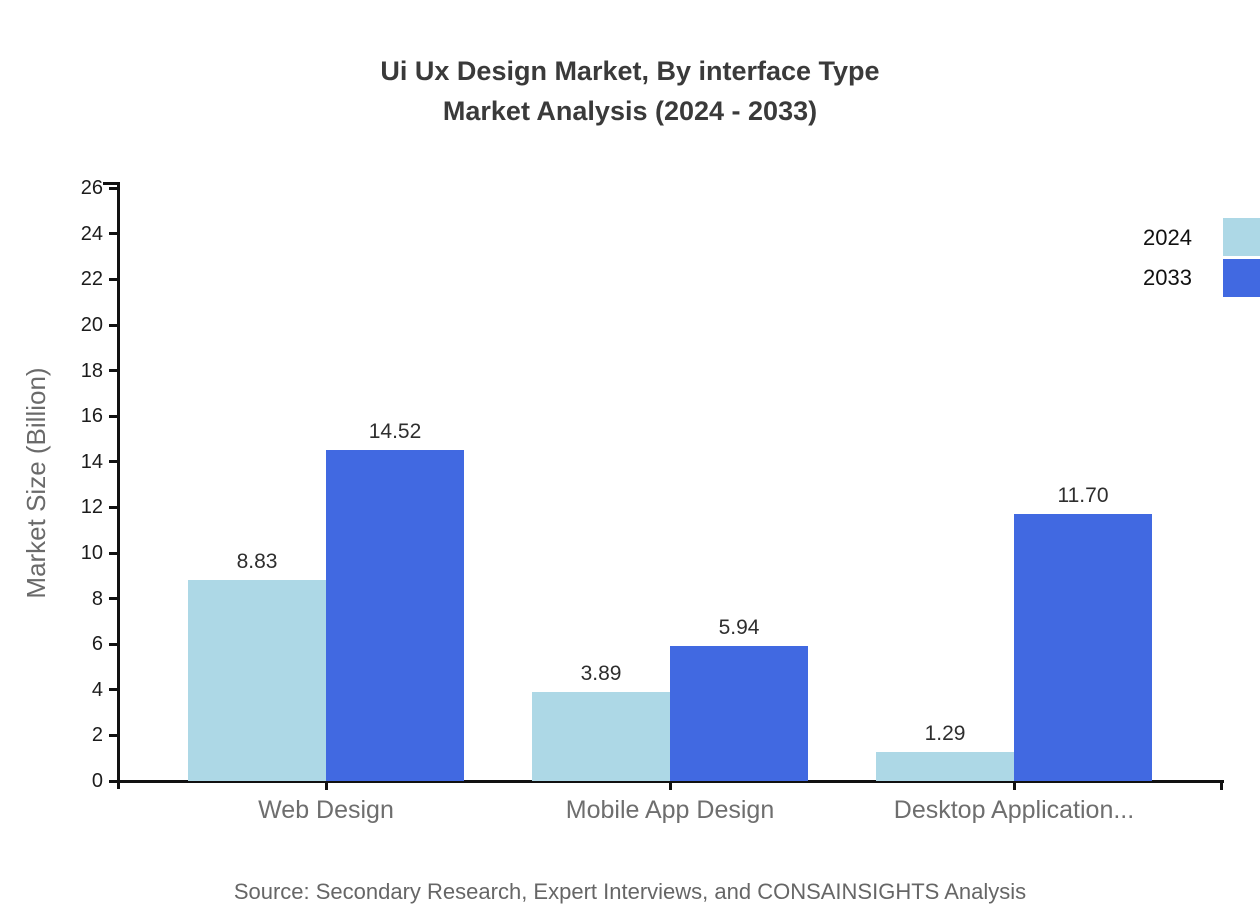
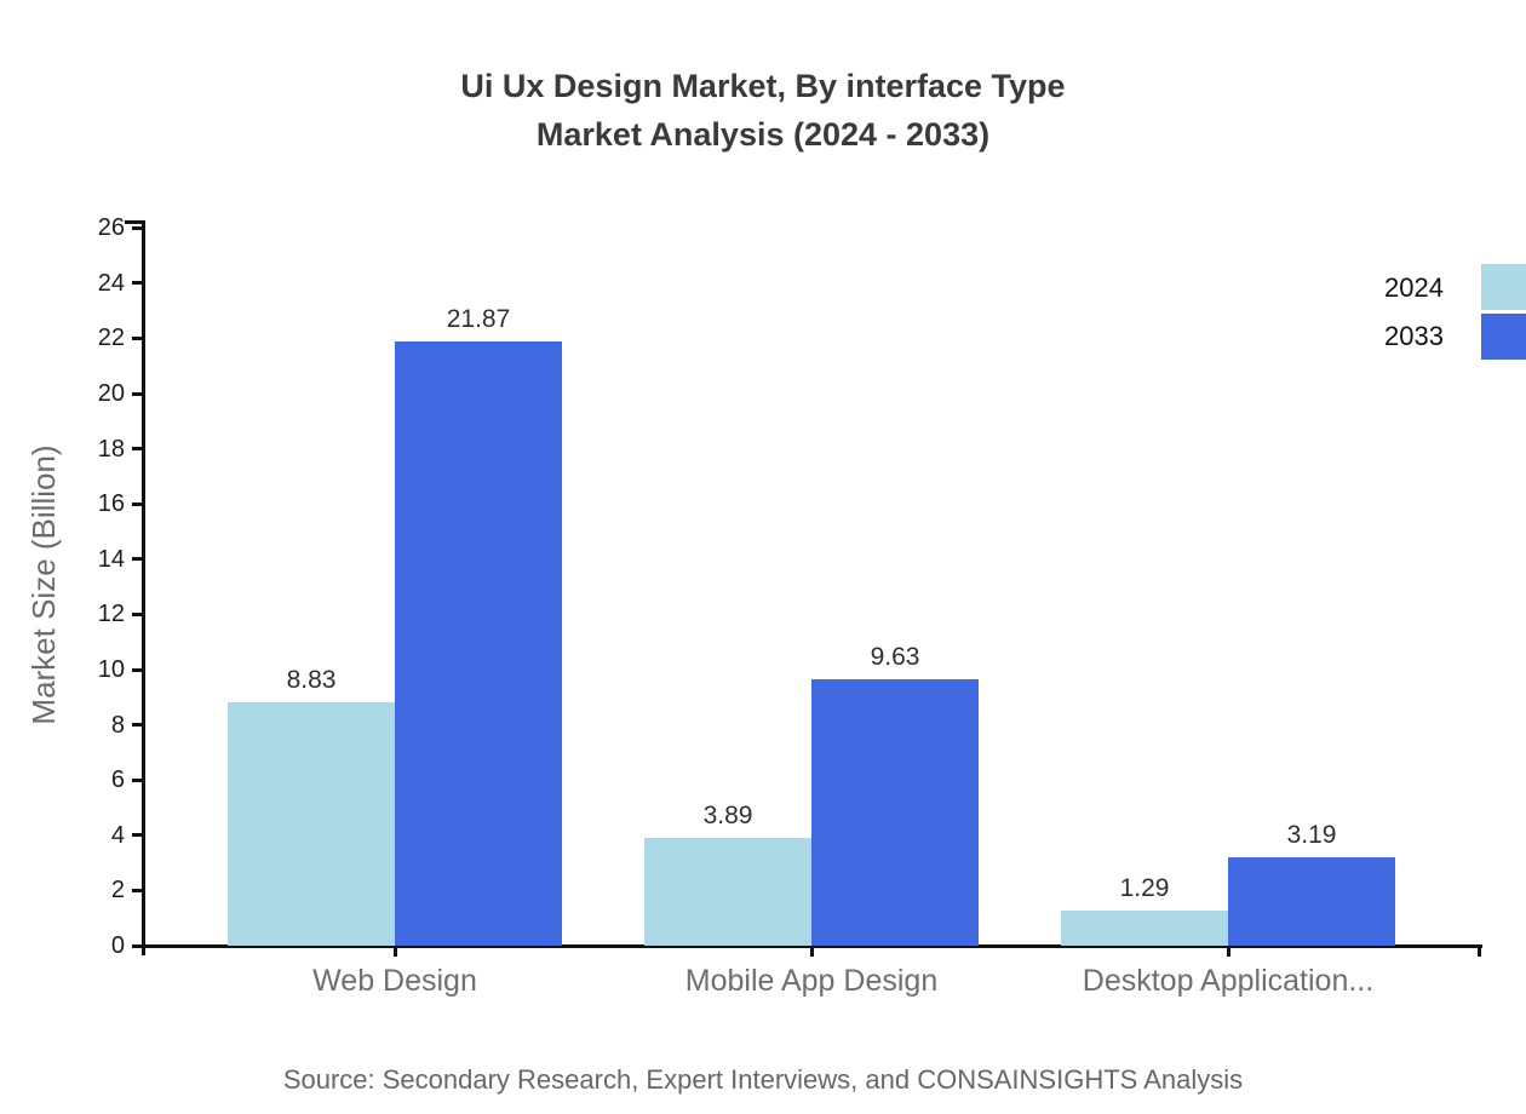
2033/Web Design: 14.52 -> 21.87
2033/Mobile App Design: 5.94 -> 9.63
2033/Desktop Application...: 11.70 -> 3.19
